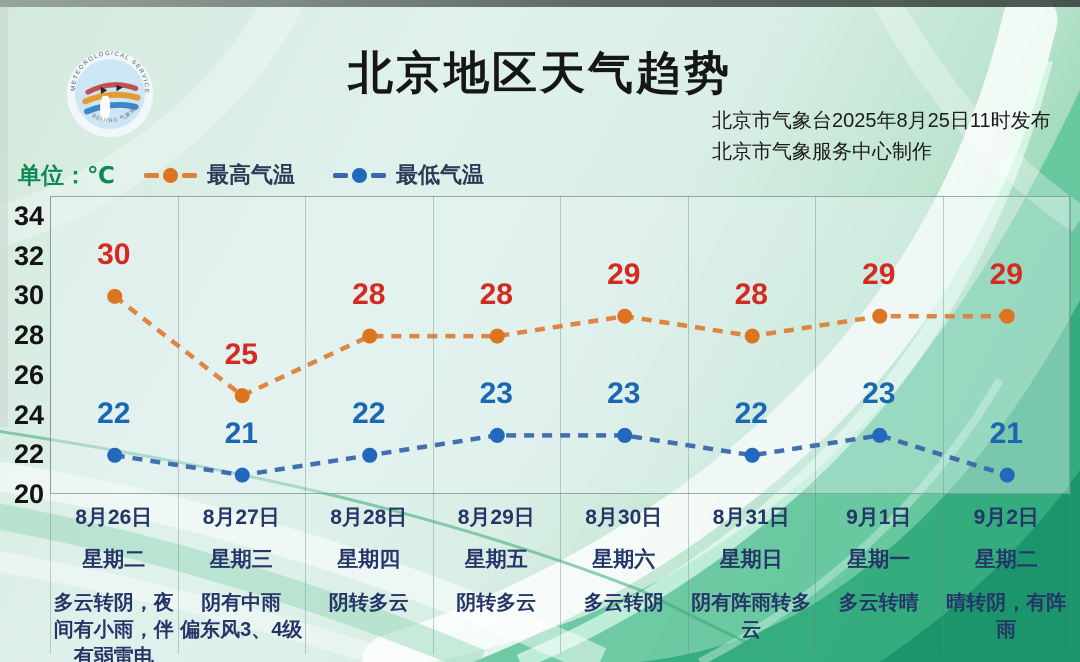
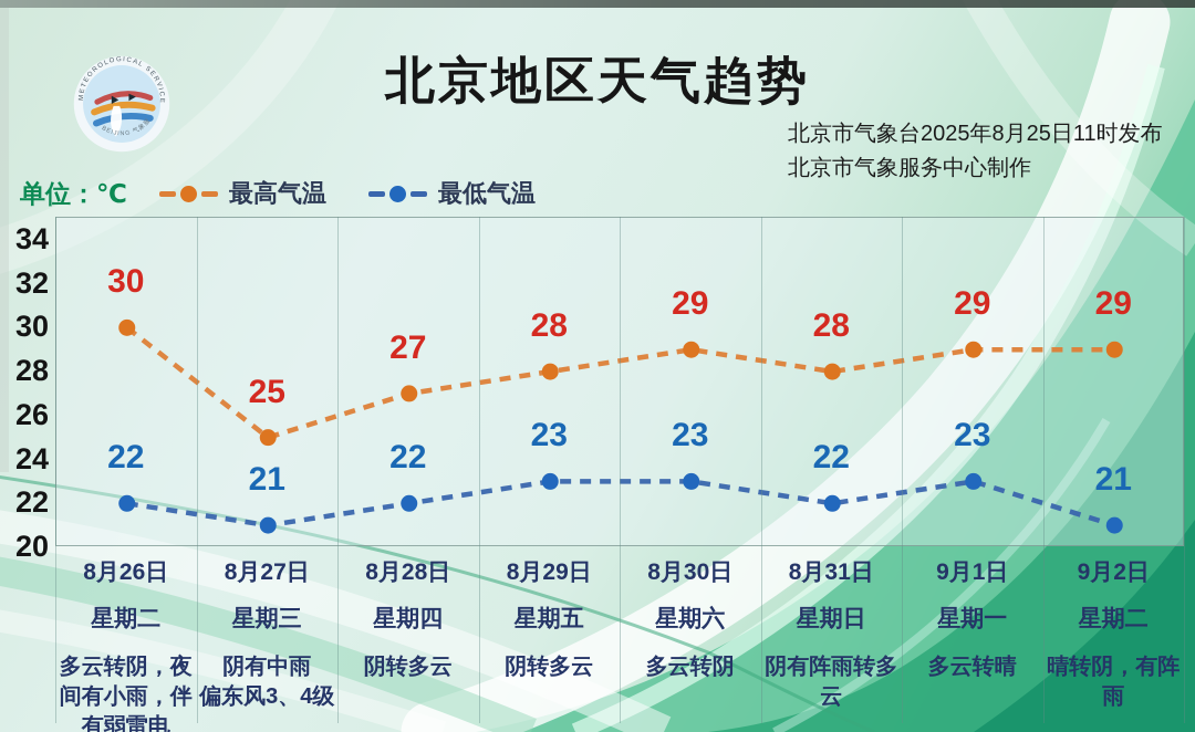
最高气温/8月28日: 28 -> 27
